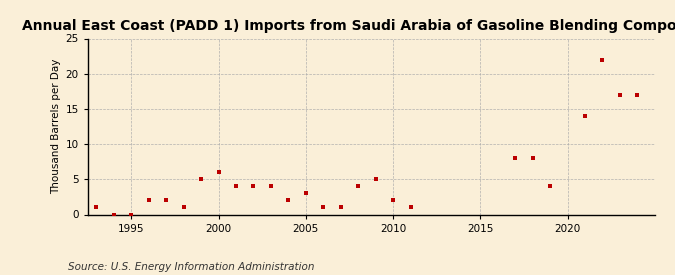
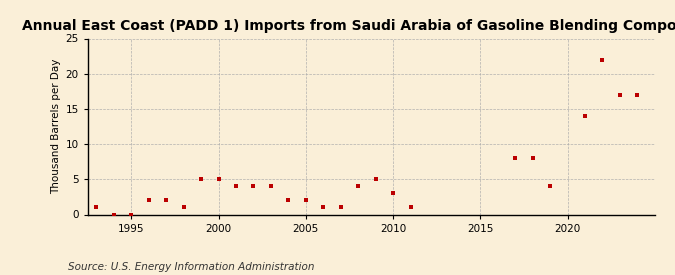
2000: 6 -> 5
2005: 3 -> 2
2010: 2 -> 3
